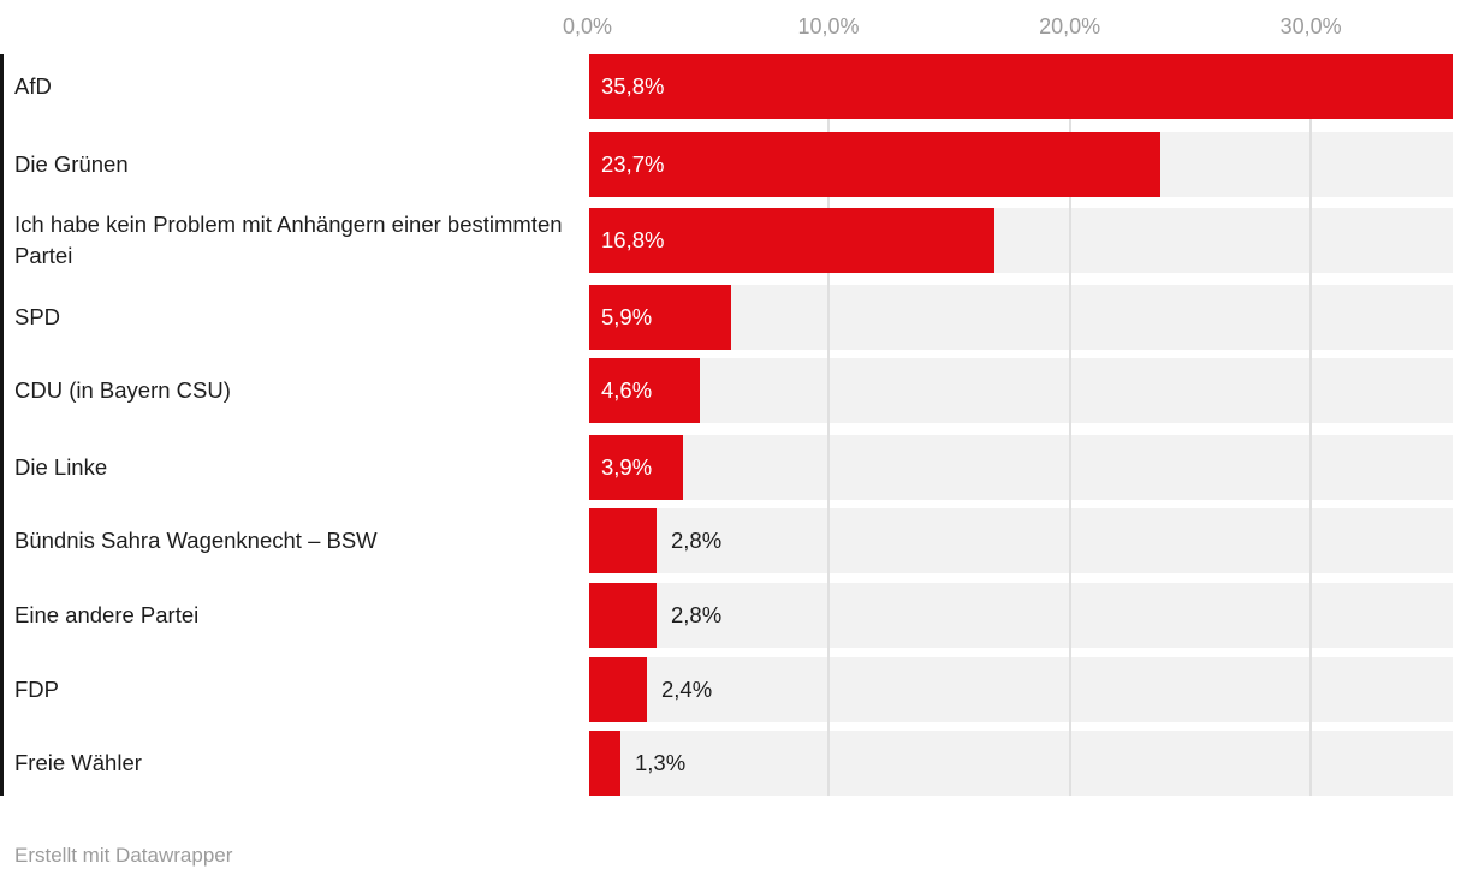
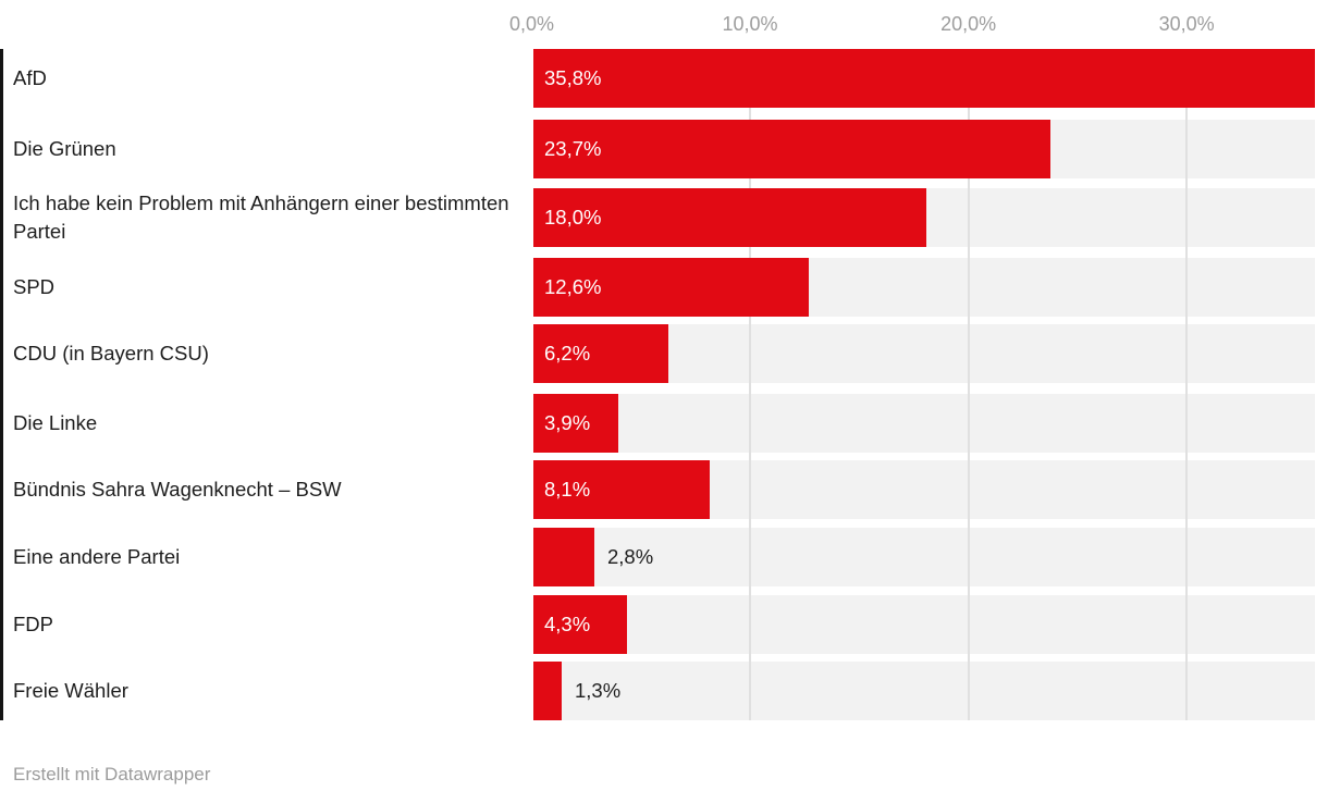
Ich habe kein Problem mit Anhängern einer bestimmten Partei: 16,8% -> 18,0%
SPD: 5,9% -> 12,6%
CDU (in Bayern CSU): 4,6% -> 6,2%
Bündnis Sahra Wagenknecht – BSW: 2,8% -> 8,1%
FDP: 2,4% -> 4,3%
